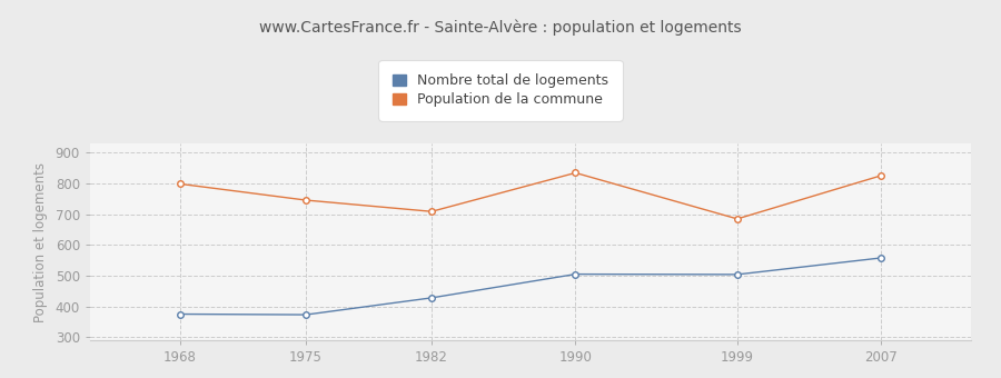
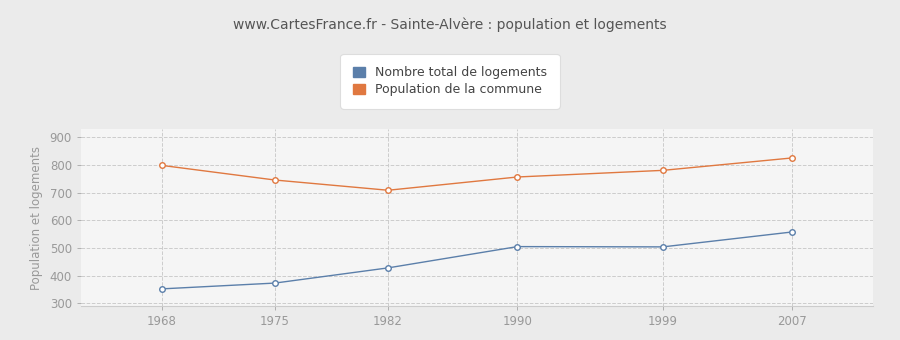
Nombre total de logements/1968: 375 -> 352
Population de la commune/1990: 835 -> 757
Population de la commune/1999: 685 -> 781
